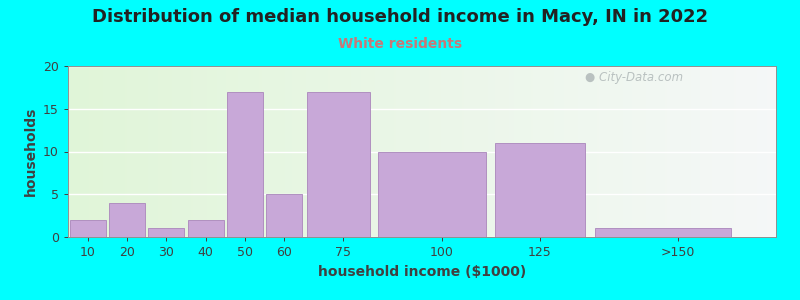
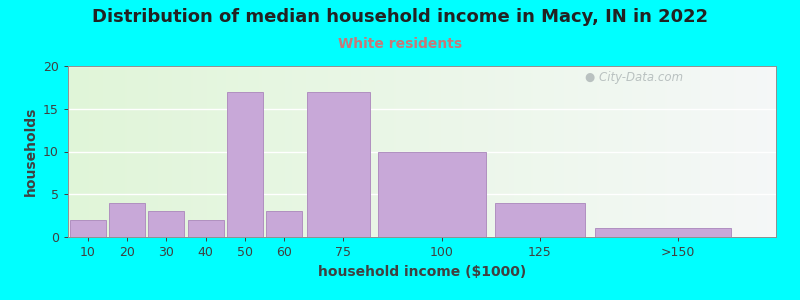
30: 1 -> 3
60: 5 -> 3
125: 11 -> 4
